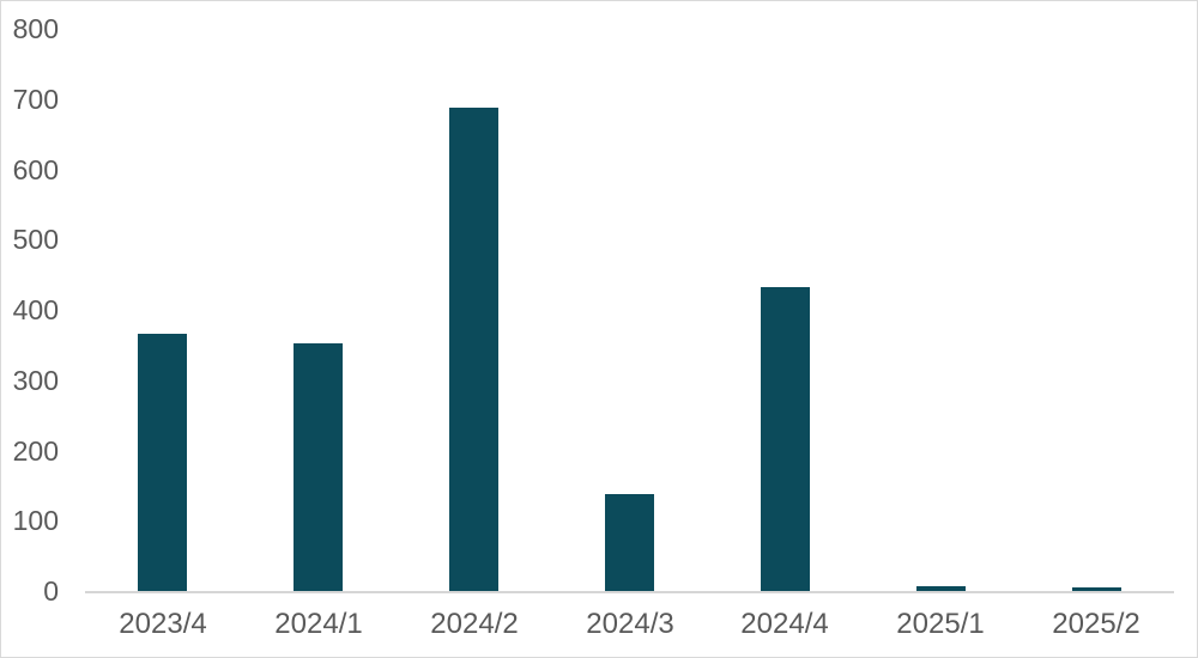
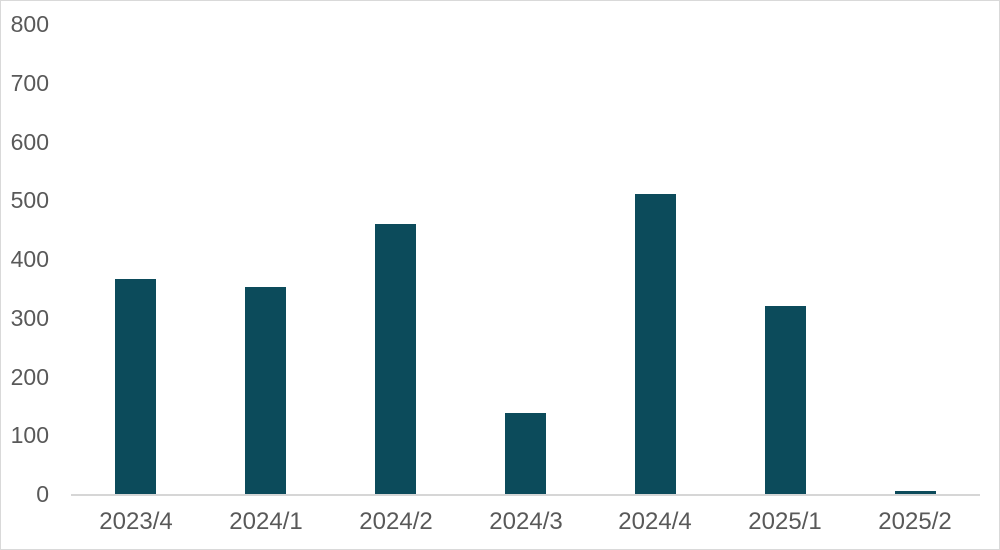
2024/2: 690 -> 460
2024/4: 430 -> 510
2025/1: 10 -> 320
